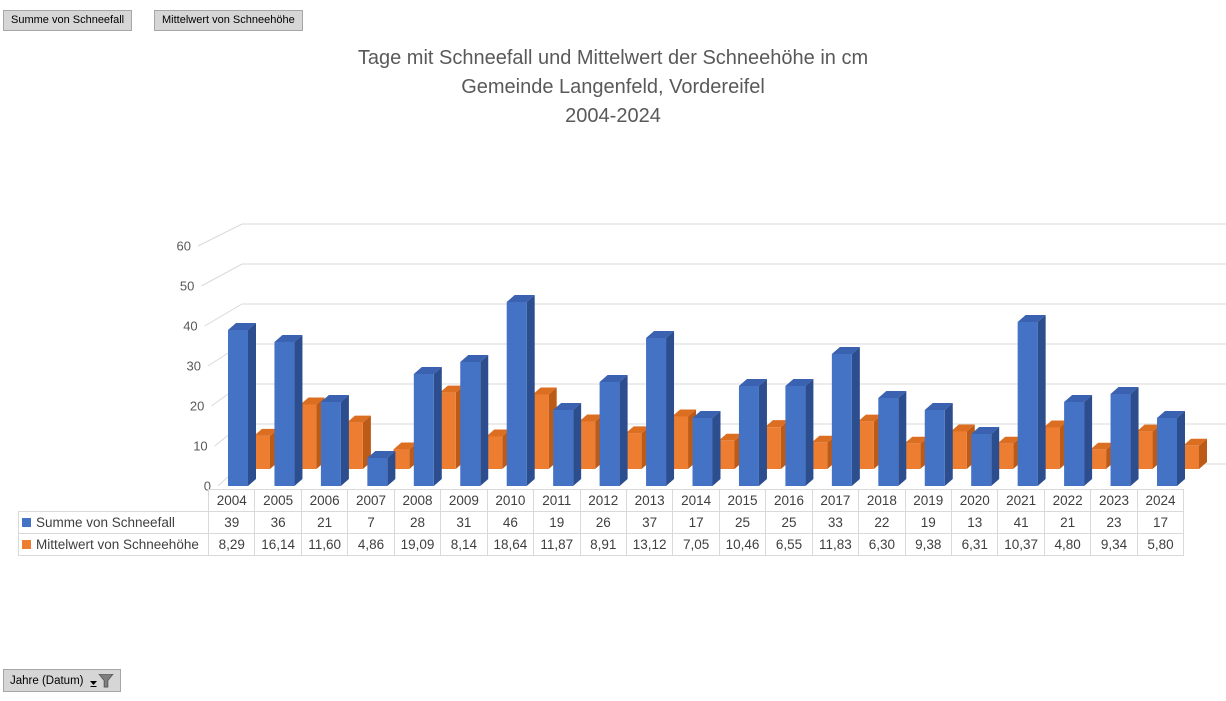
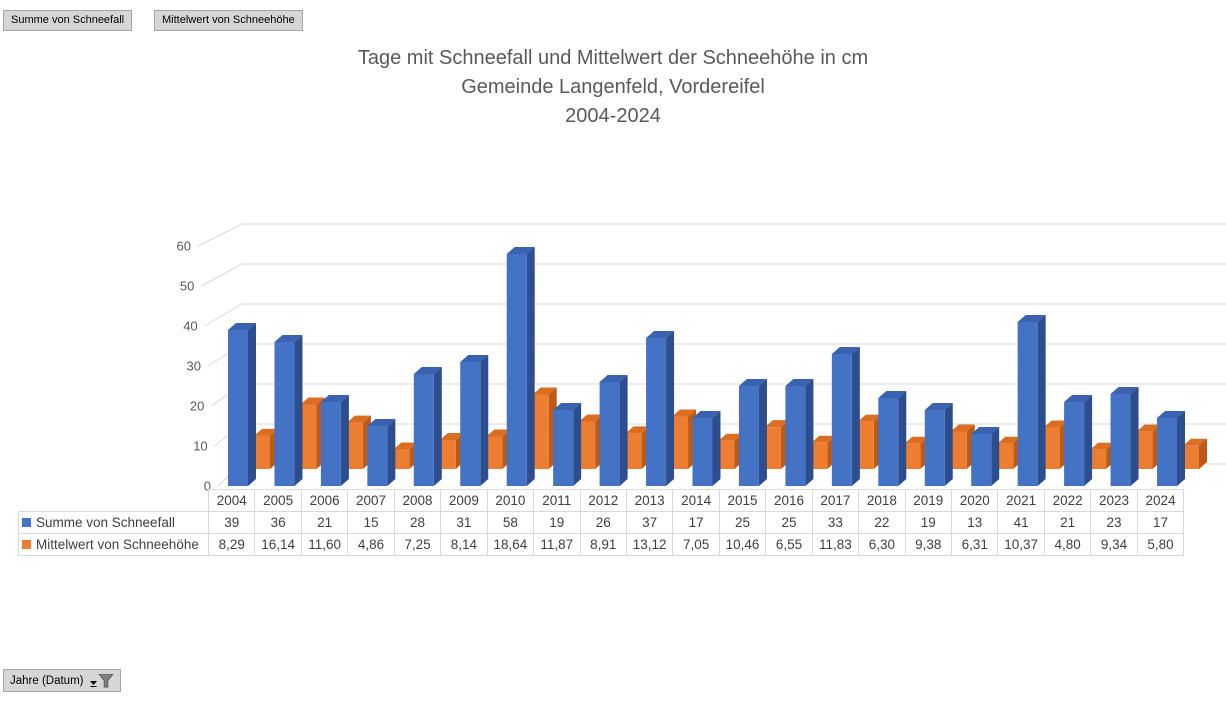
Summe von Schneefall/2007: 7 -> 15
Mittelwert von Schneehöhe/2008: 19,09 -> 7,25
Summe von Schneefall/2010: 46 -> 58
